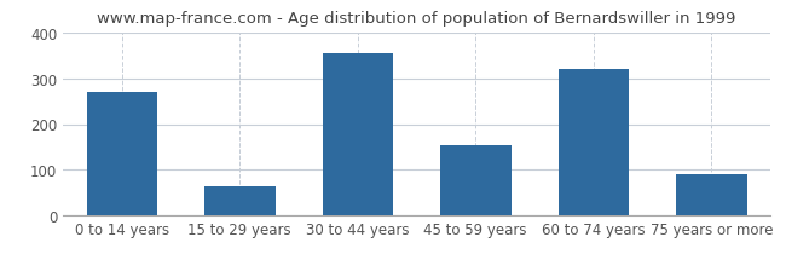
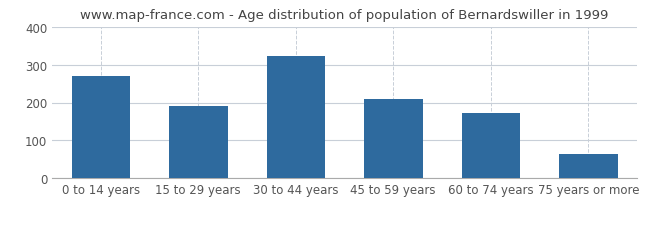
15 to 29 years: 65 -> 190
30 to 44 years: 355 -> 323
45 to 59 years: 155 -> 209
60 to 74 years: 320 -> 172
75 years or more: 90 -> 65
